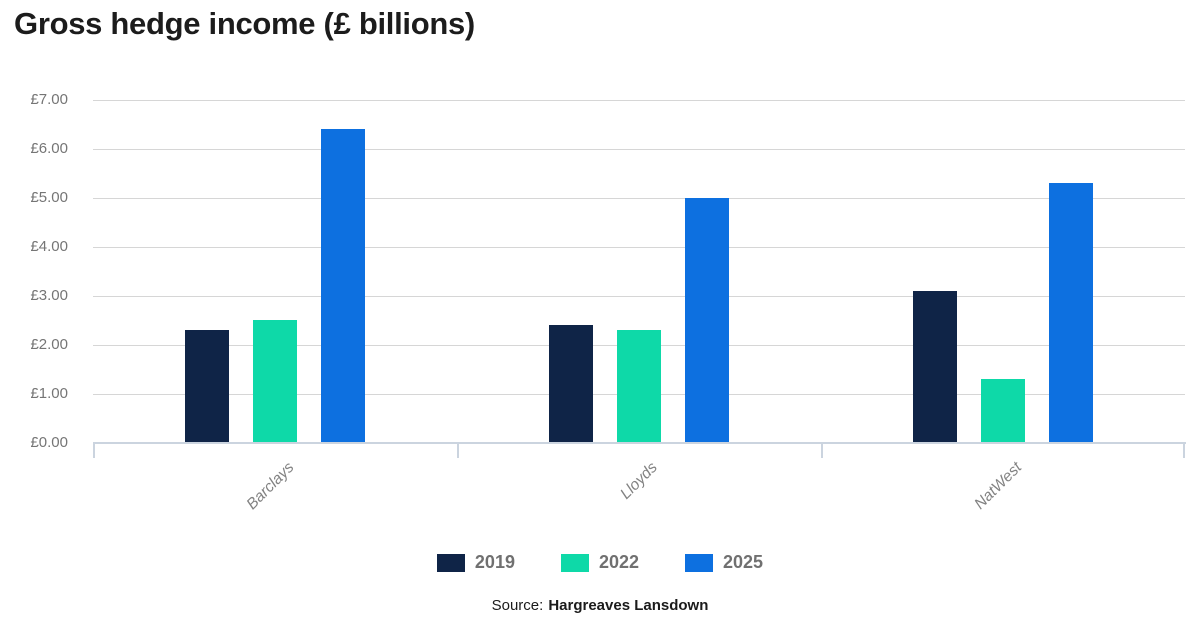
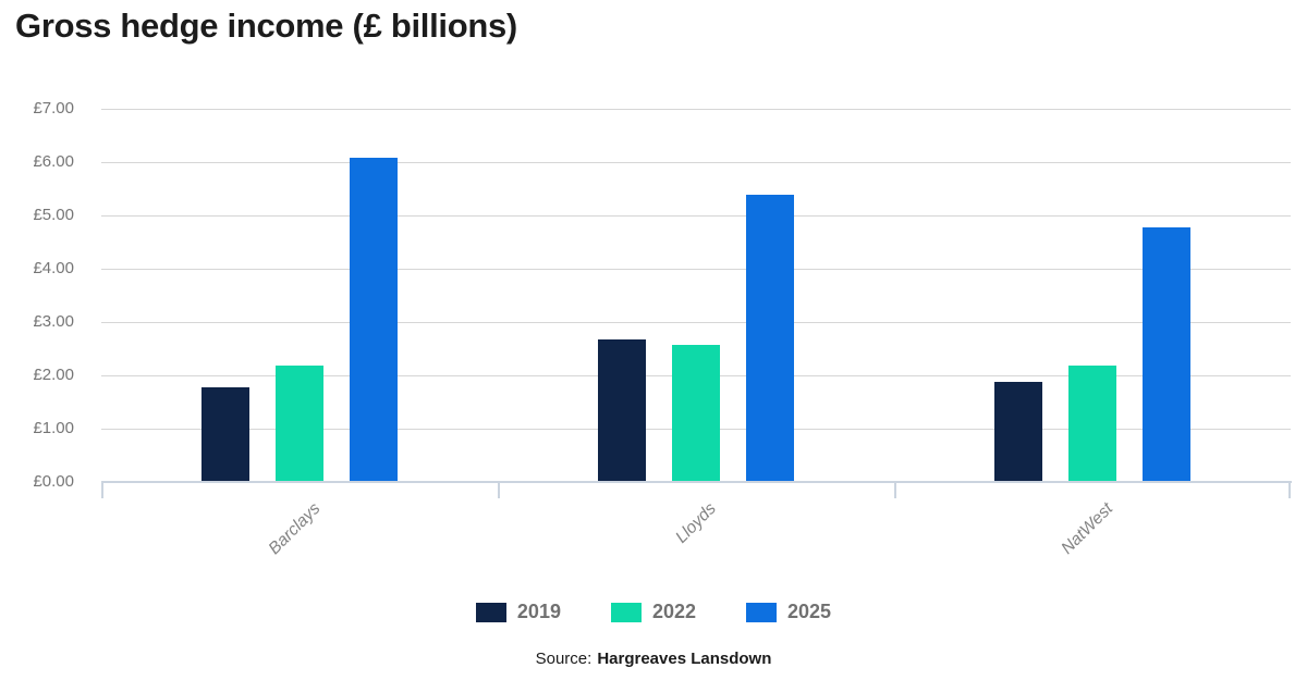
2019/Barclays: £2.3 -> £1.8
2022/Barclays: £2.5 -> £2.2
2025/Barclays: £6.4 -> £6.1
2019/Lloyds: £2.4 -> £2.7
2022/Lloyds: £2.3 -> £2.6
2025/Lloyds: £5.0 -> £5.4
2019/NatWest: £3.1 -> £1.9
2022/NatWest: £1.3 -> £2.2
2025/NatWest: £5.3 -> £4.8
